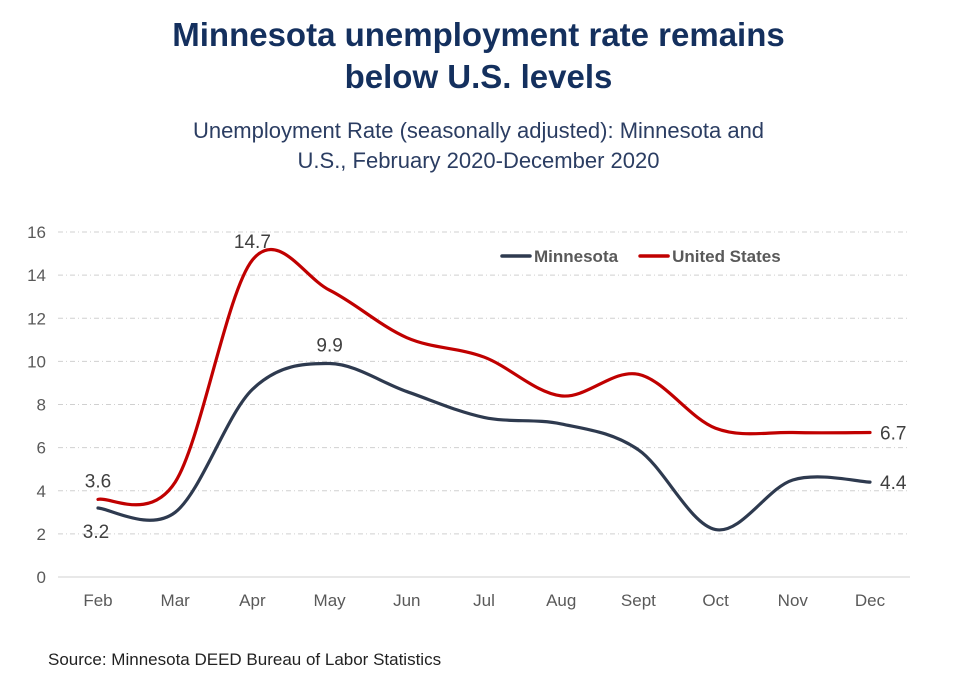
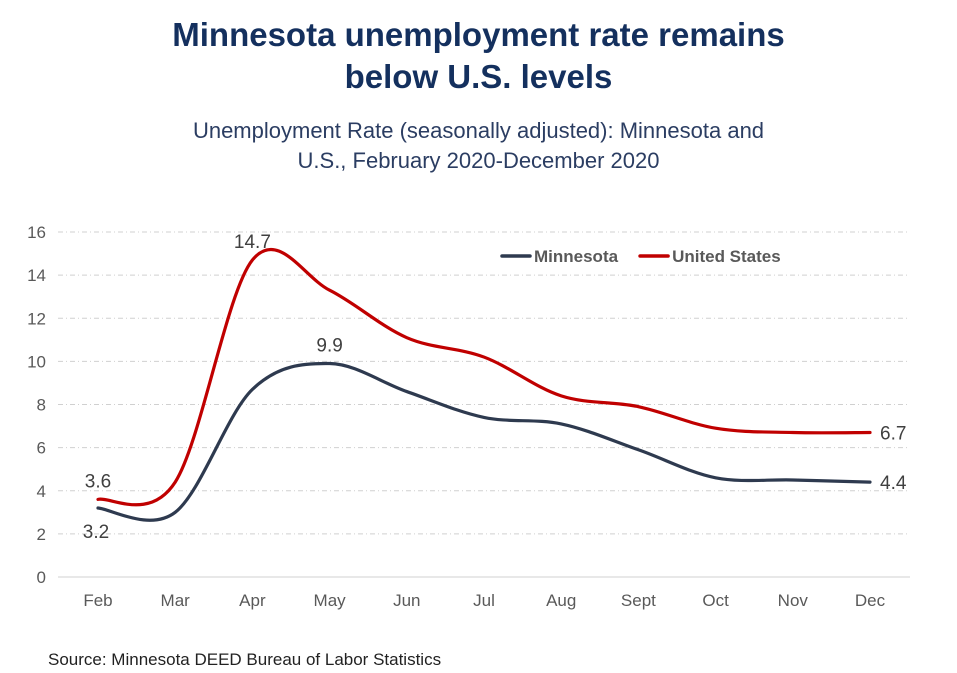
United States/Sept: 9.4 -> 7.9
Minnesota/Oct: 2.2 -> 4.6
